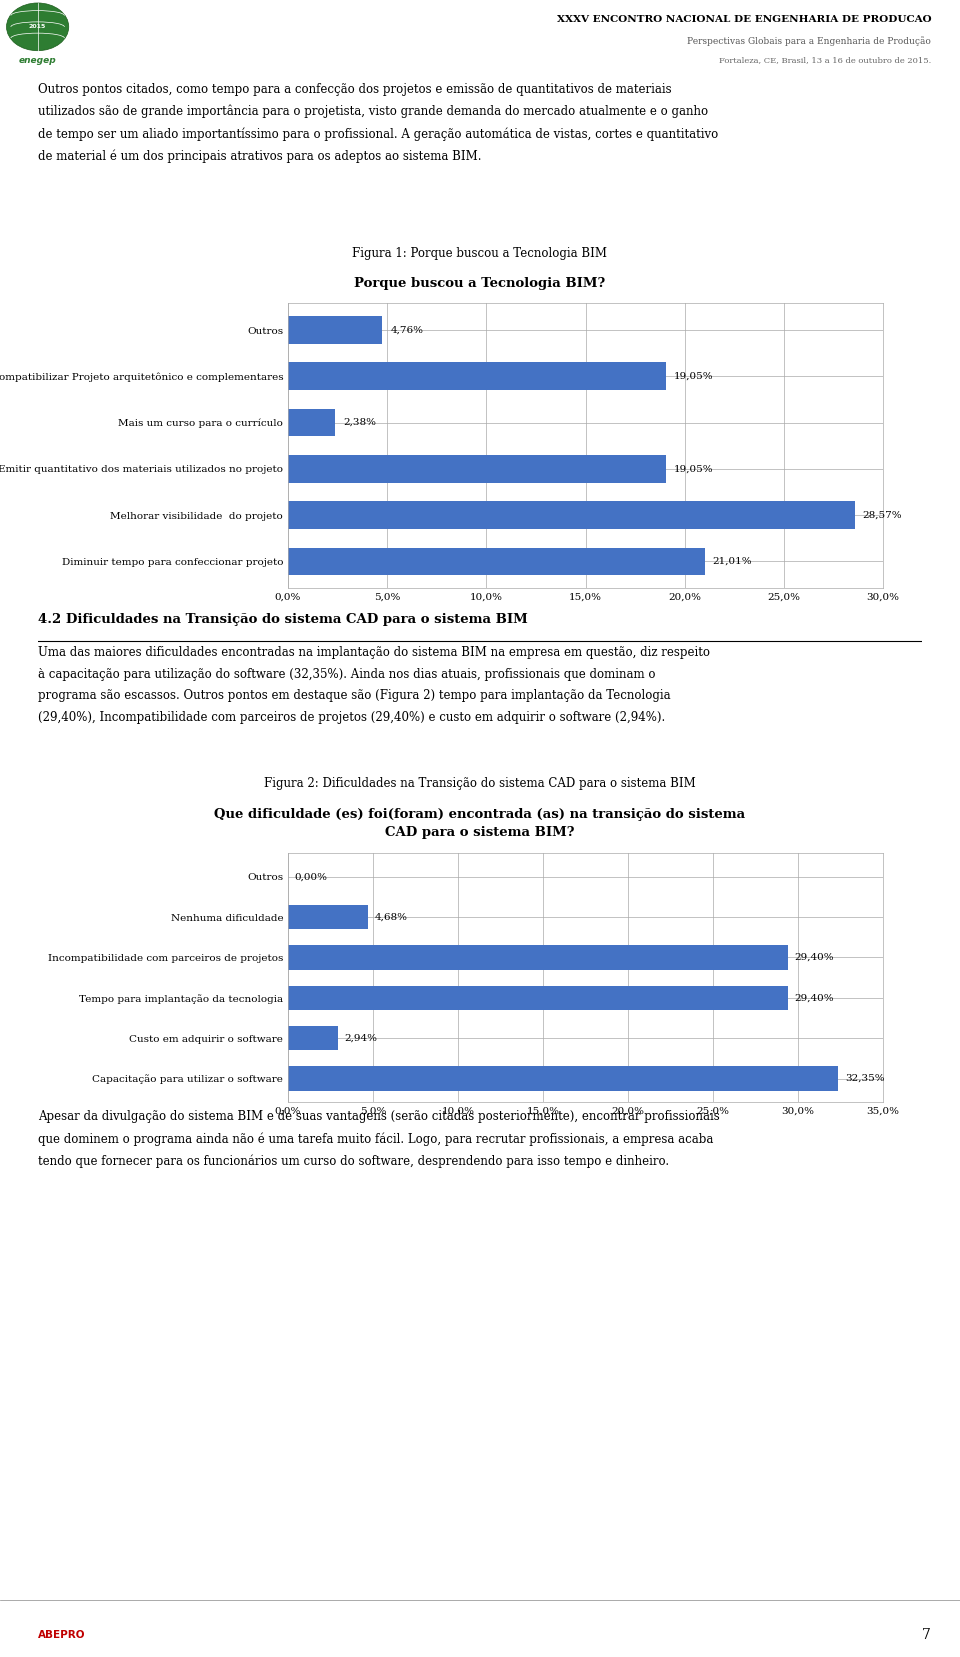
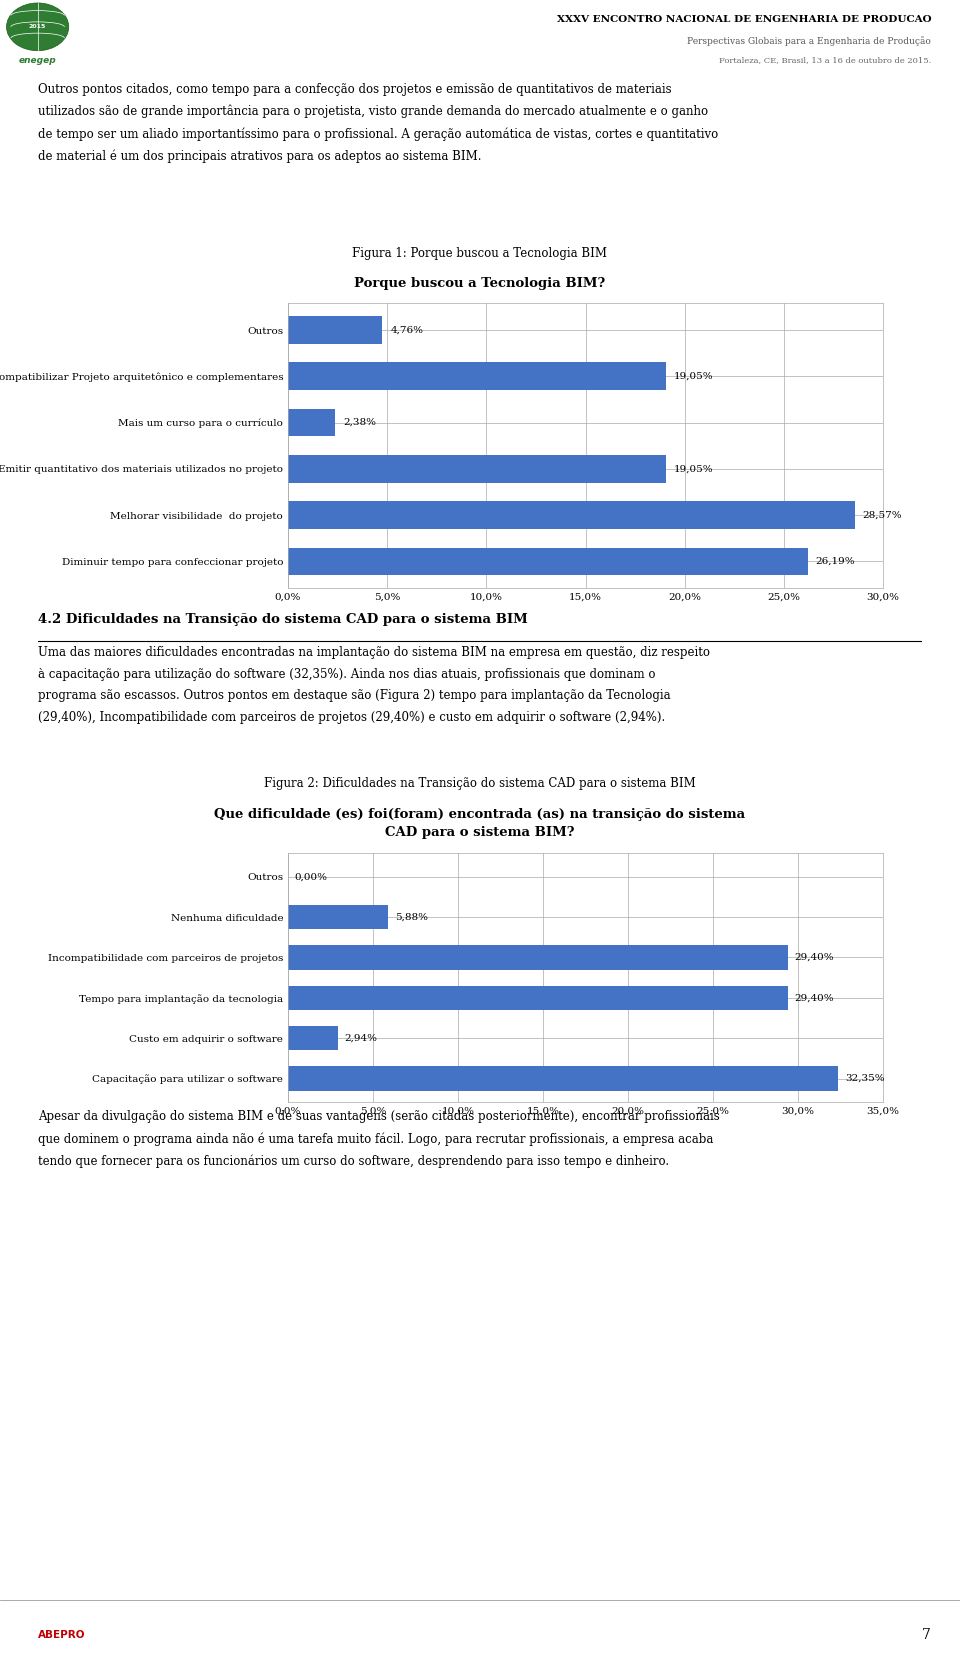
Diminuir tempo para confeccionar projeto: 21,01% -> 26,19%
Nenhuma dificuldade: 4,68% -> 5,88%
